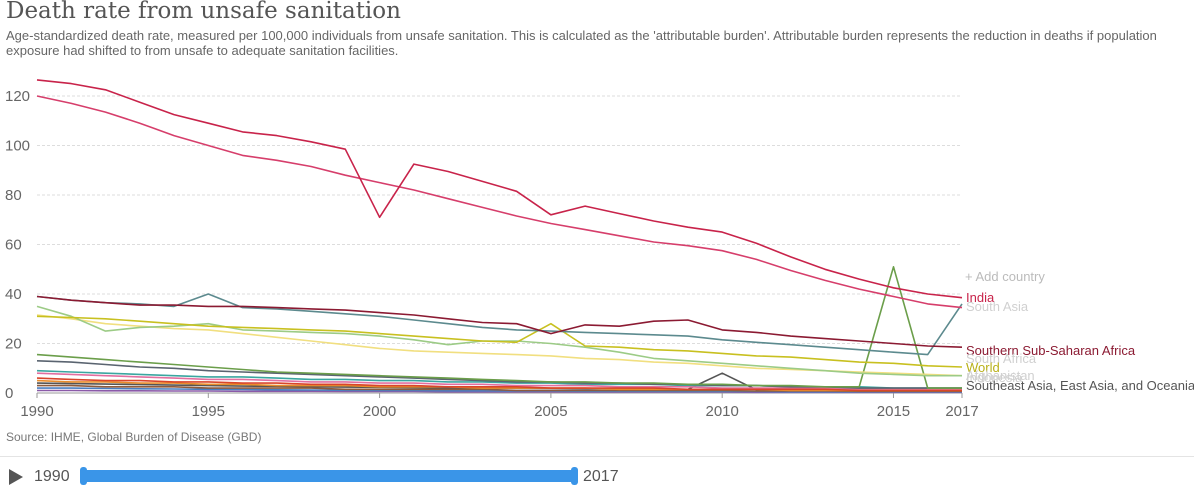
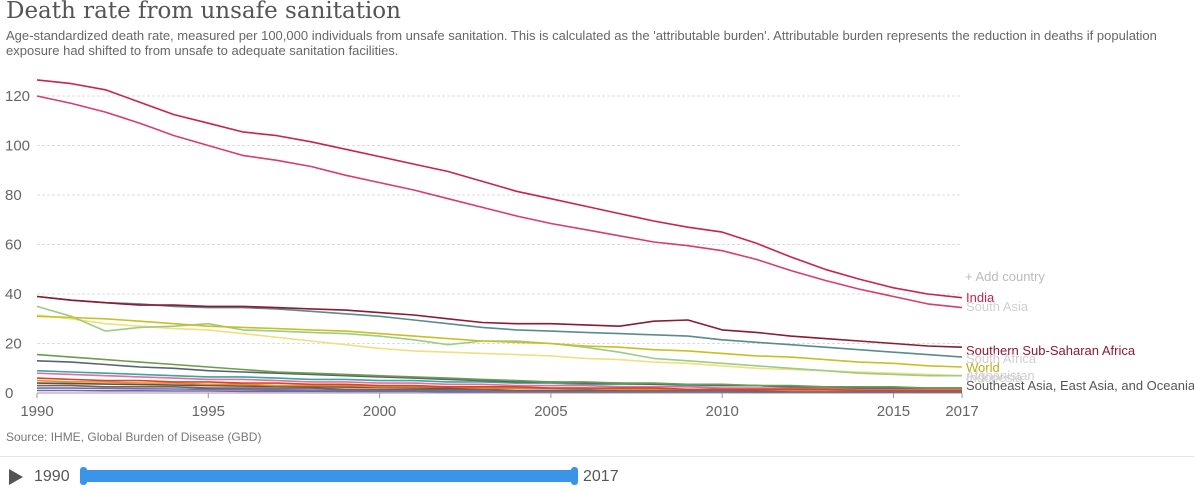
South Africa/1995: 40 -> 34
India/2000: 71 -> 96
India/2005: 72 -> 78
Southern Sub-Saharan Africa/2005: 24 -> 28
World/2005: 28 -> 20
Southeast Asia, East Asia, and Oceania/2010: 8 -> 1
Afghanistan/2015: 51 -> 2
South Africa/2017: 36 -> 14
